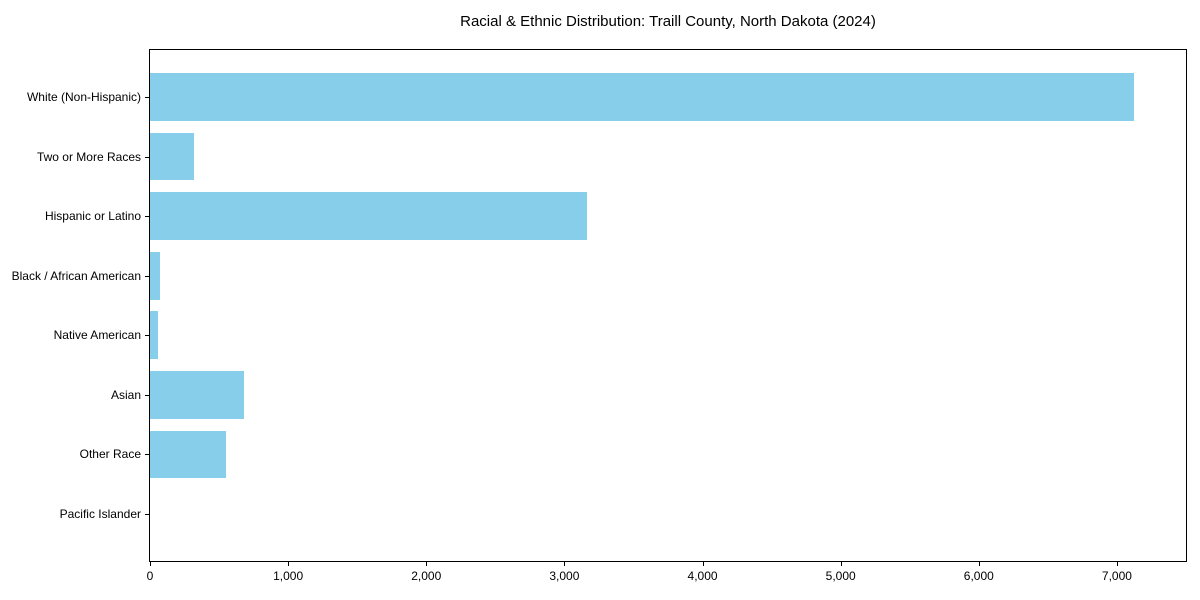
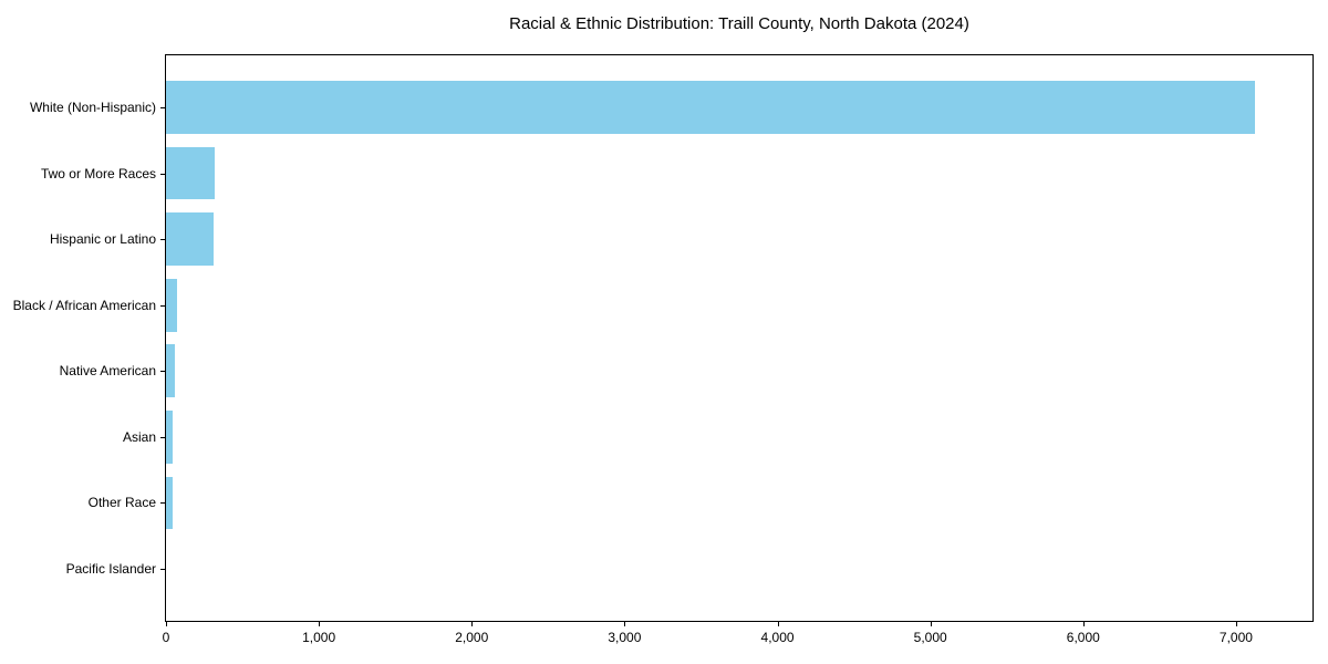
Hispanic or Latino: 3160 -> 310
Asian: 680 -> 40
Other Race: 550 -> 40
